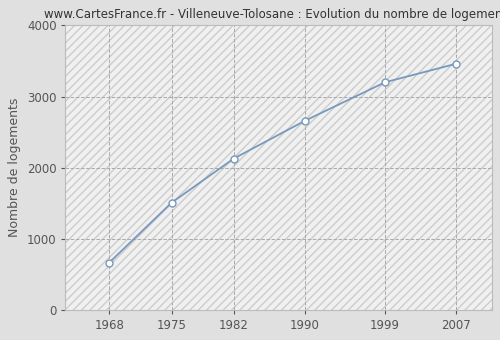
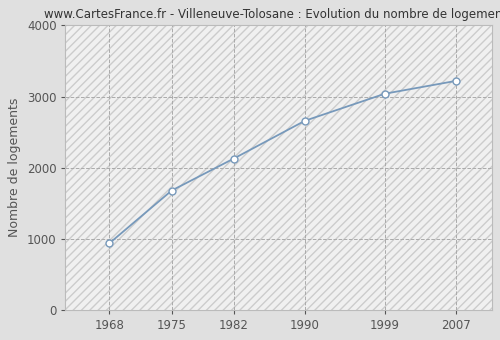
1968: 670 -> 940
1975: 1510 -> 1680
1999: 3200 -> 3040
2007: 3460 -> 3220
